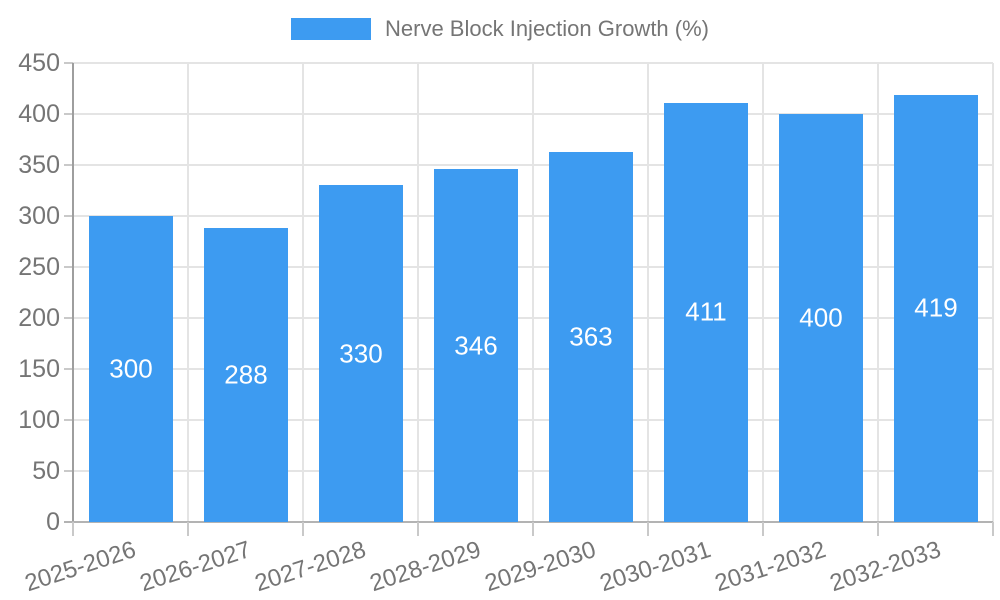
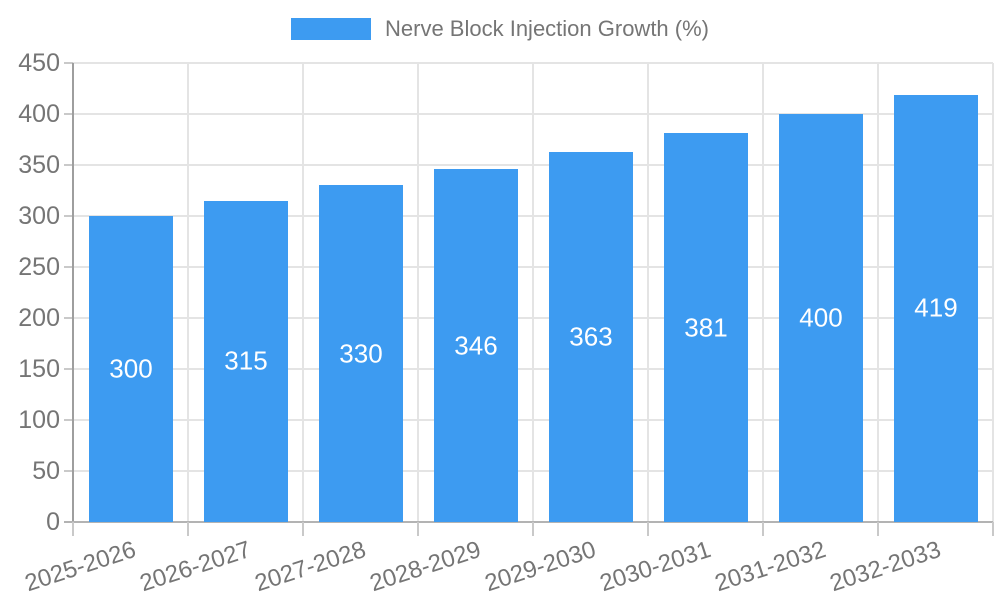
2026-2027: 288 -> 315
2030-2031: 411 -> 381
